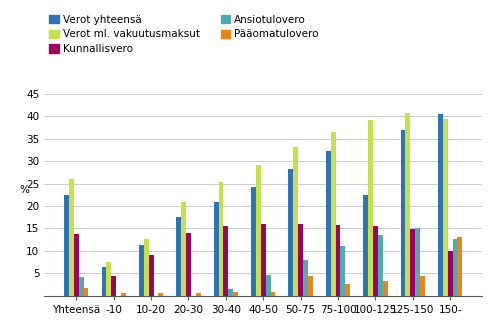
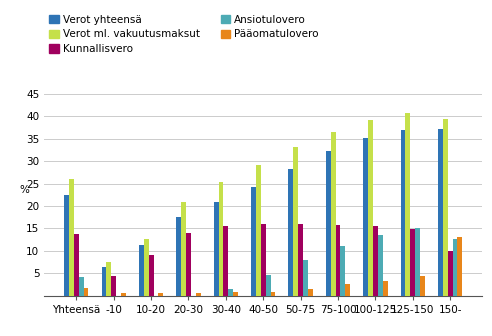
Pääomatulovero/50-75: 4.5 -> 1.5
Verot yhteensä/100-125: 22.5 -> 35.2
Verot yhteensä/150-: 40.5 -> 37.2
